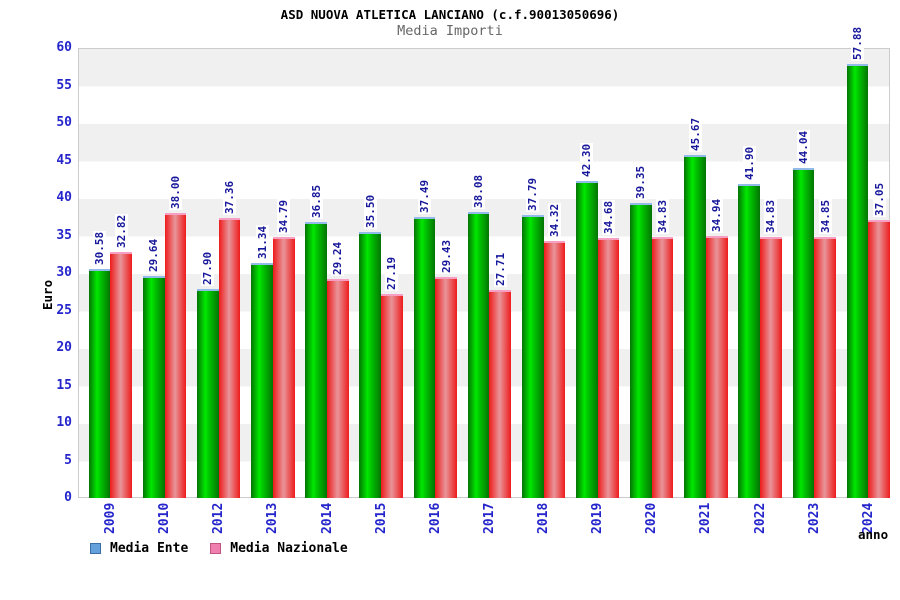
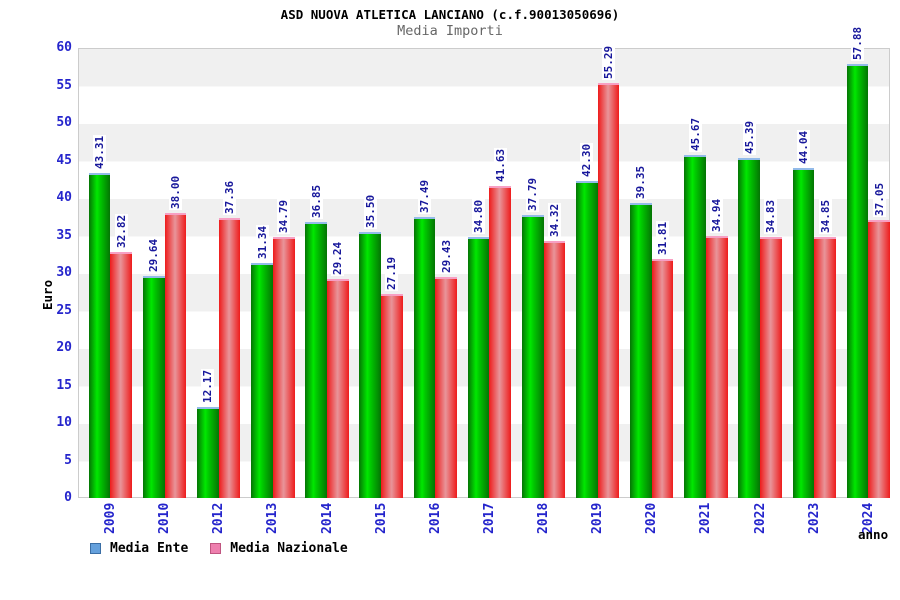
Media Ente/2009: 30.58 -> 43.31
Media Ente/2012: 27.90 -> 12.17
Media Ente/2017: 38.08 -> 34.80
Media Nazionale/2017: 27.71 -> 41.63
Media Nazionale/2019: 34.68 -> 55.29
Media Nazionale/2020: 34.83 -> 31.81
Media Ente/2022: 41.90 -> 45.39
